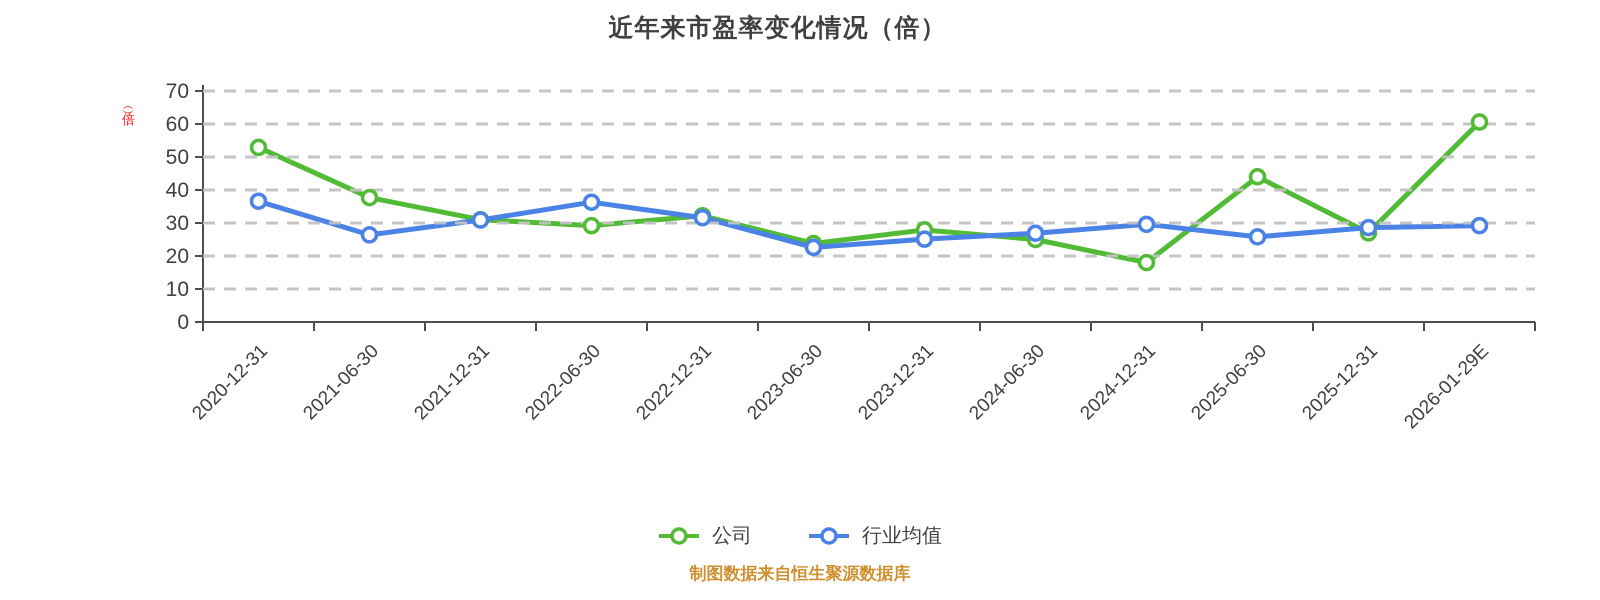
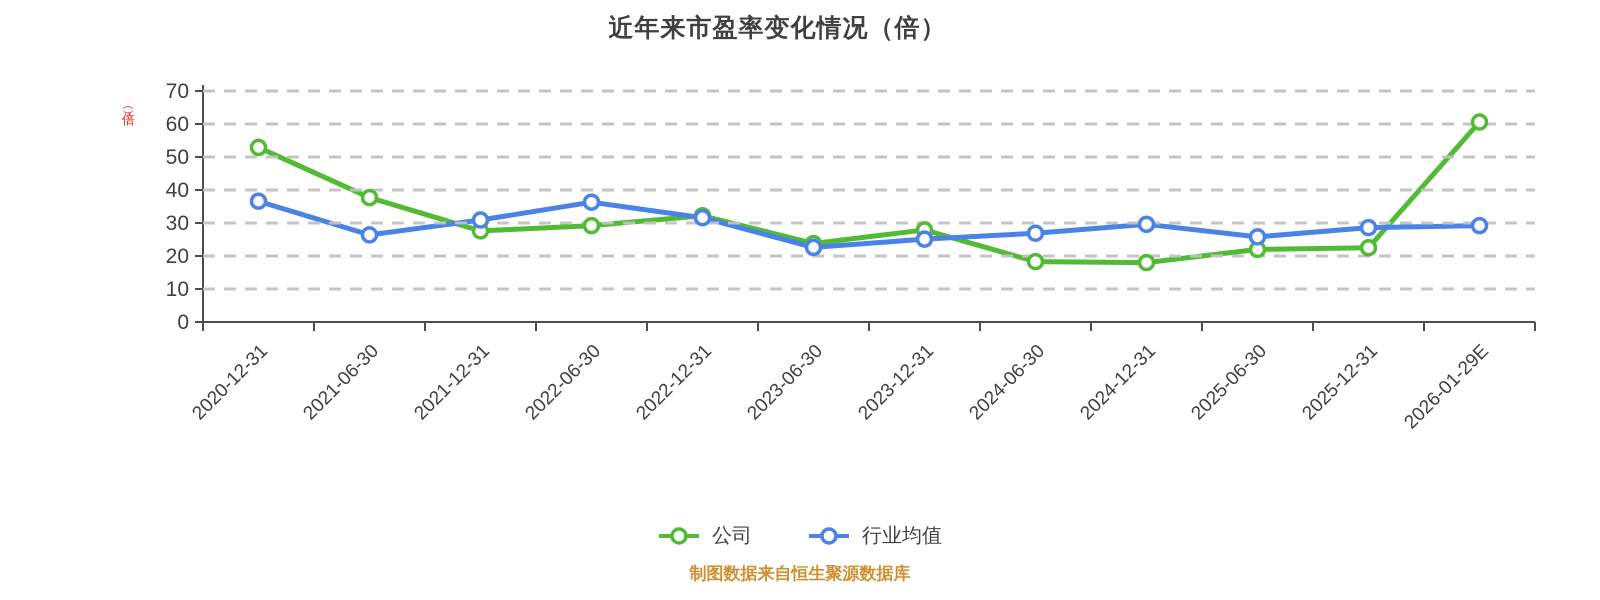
公司/2021-12-31: 31 -> 28
公司/2024-06-30: 25 -> 18
公司/2025-06-30: 44 -> 22
公司/2025-12-31: 27 -> 22
